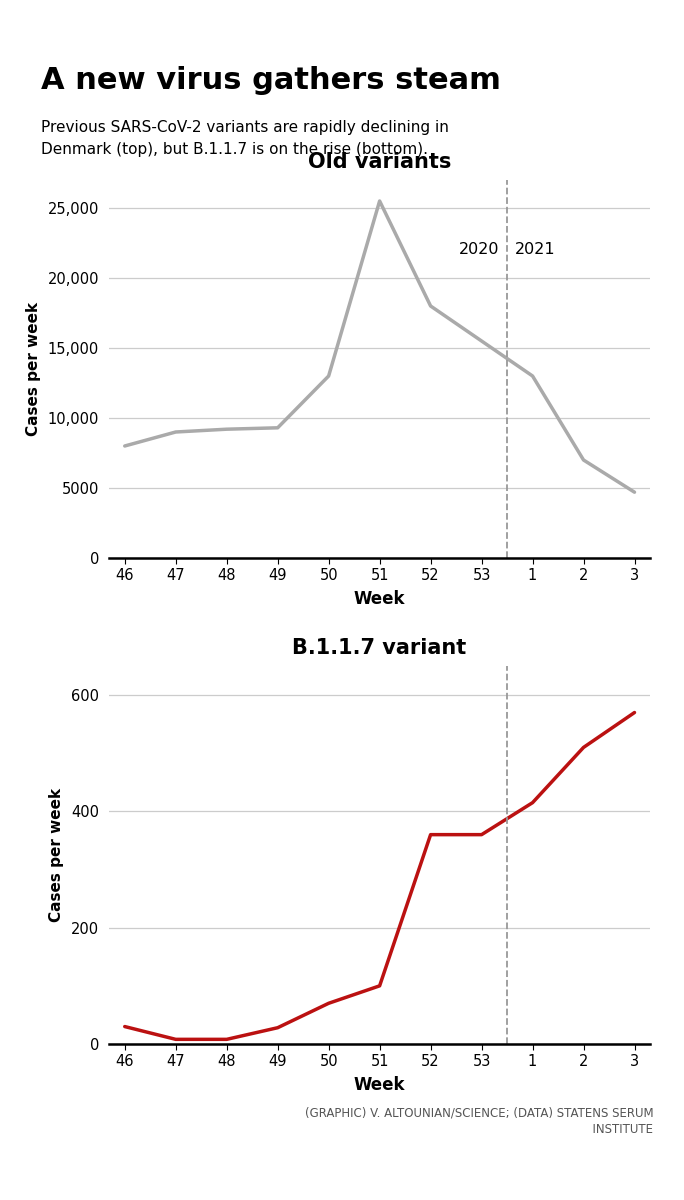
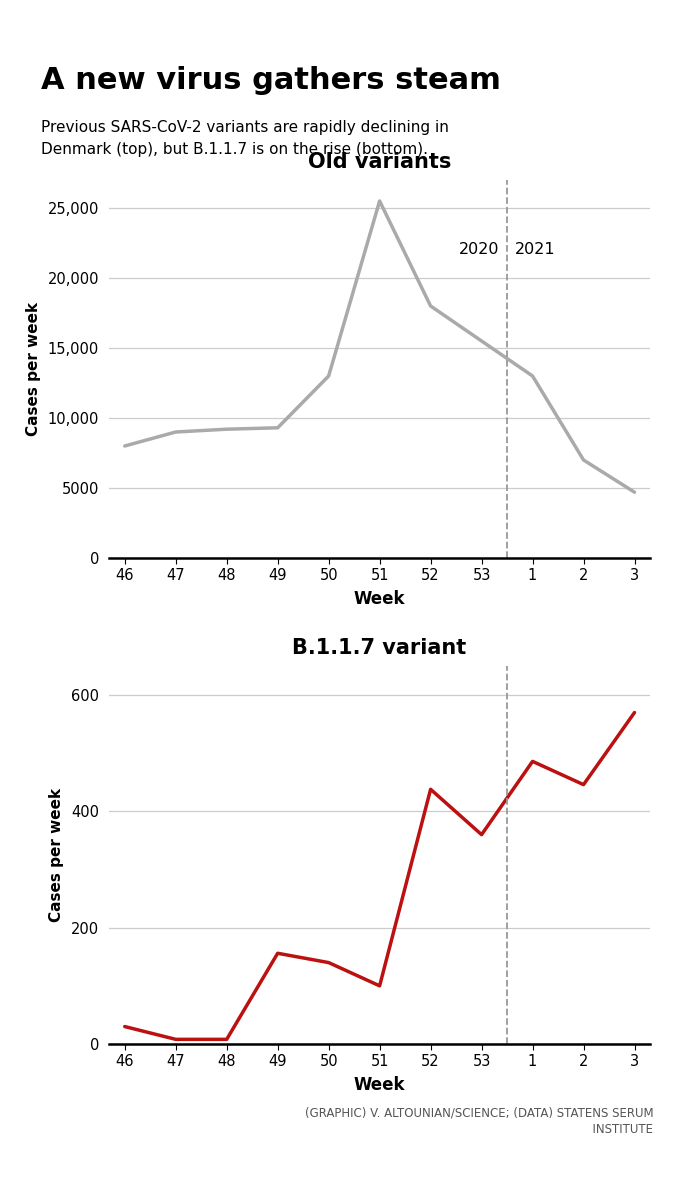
B.1.1.7 variant/49: 28 -> 156
B.1.1.7 variant/50: 70 -> 140
B.1.1.7 variant/52: 360 -> 438
B.1.1.7 variant/1: 415 -> 486
B.1.1.7 variant/2: 510 -> 446
